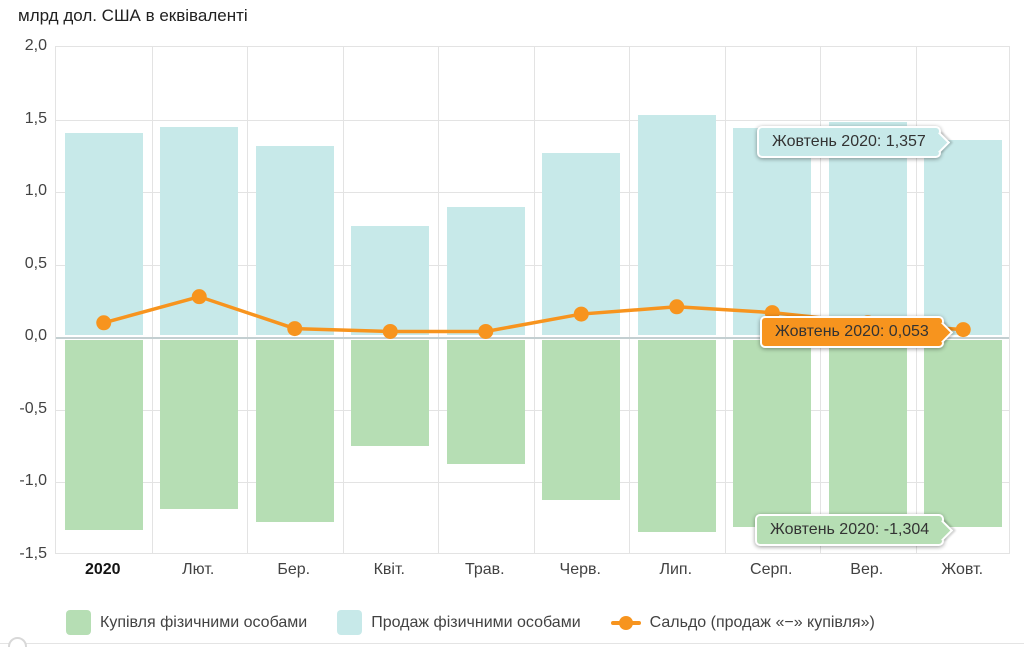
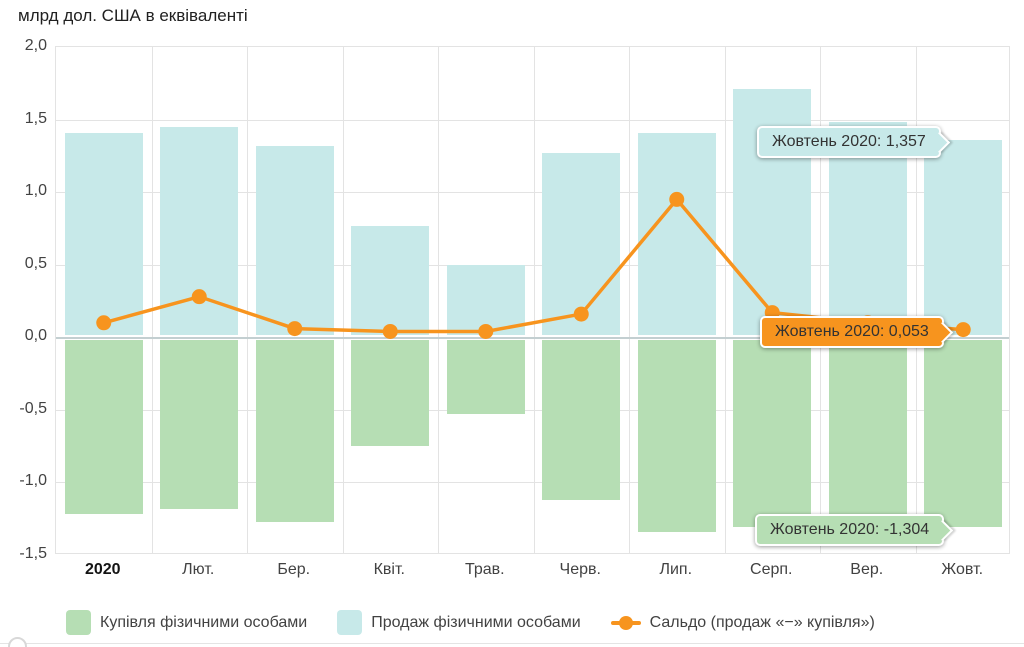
Купівля фізичними особами/2020: -1,33 -> -1,22
Купівля фізичними особами/Трав.: -0,87 -> -0,53
Продаж фізичними особами/Трав.: 0,90 -> 0,50
Продаж фізичними особами/Лип.: 1,53 -> 1,41
Сальдо (продаж «−» купівля»)/Лип.: 0,21 -> 0,95
Продаж фізичними особами/Серп.: 1,44 -> 1,71
